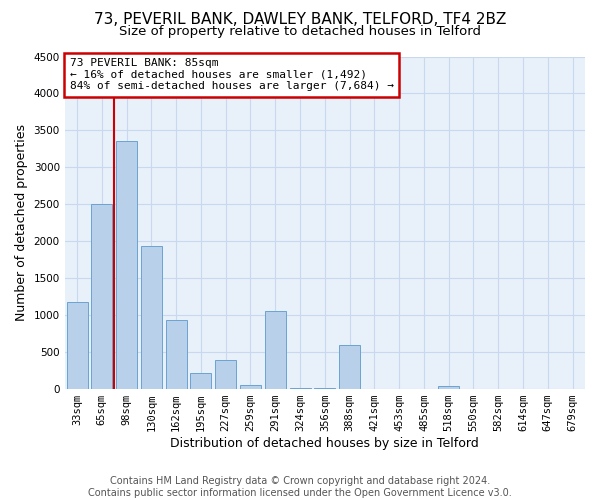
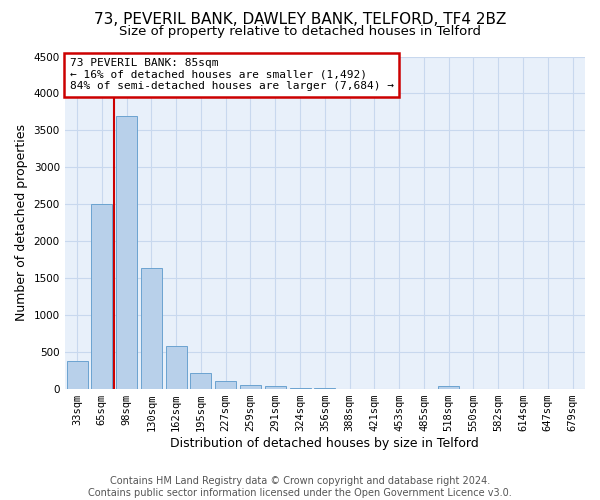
33sqm: 1180 -> 380
98sqm: 3360 -> 3700
130sqm: 1940 -> 1640
162sqm: 940 -> 580
227sqm: 400 -> 110
291sqm: 1060 -> 40
388sqm: 600 -> 0
